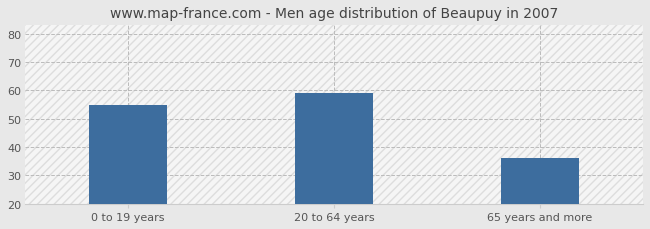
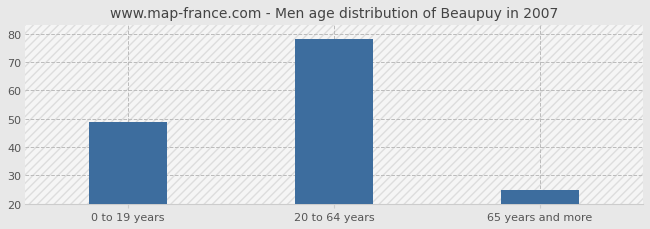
0 to 19 years: 55 -> 49
20 to 64 years: 59 -> 78
65 years and more: 36 -> 25
